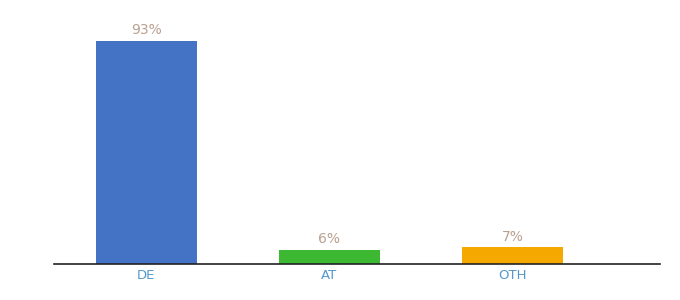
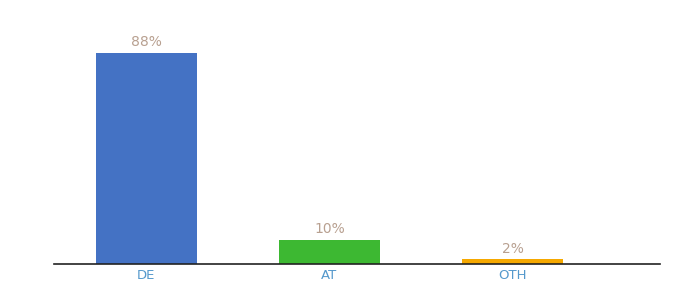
DE: 93% -> 88%
AT: 6% -> 10%
OTH: 7% -> 2%
